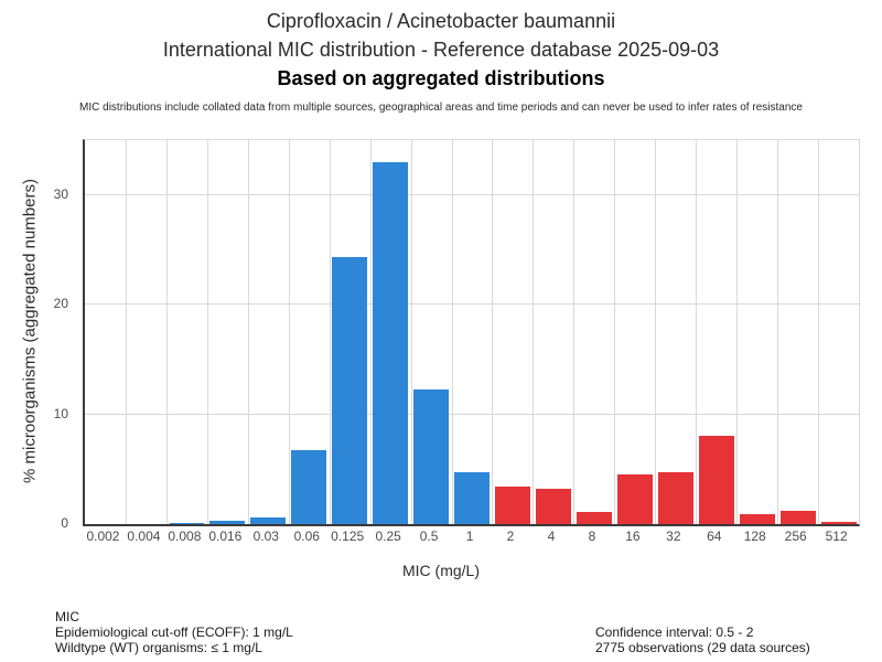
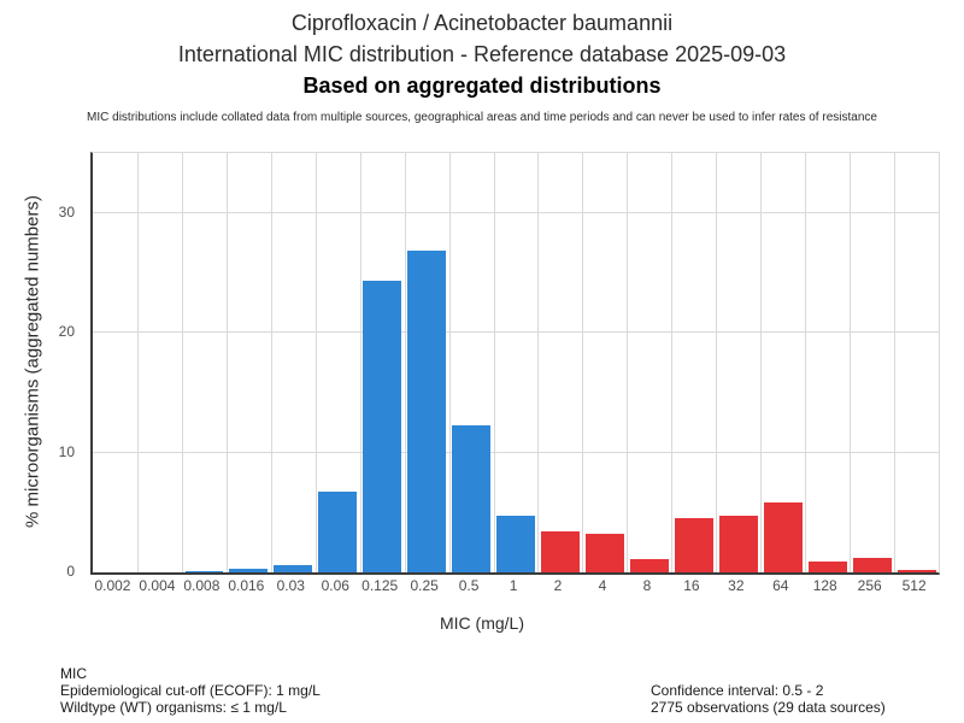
0.25: 33 -> 27
64: 8 -> 6
